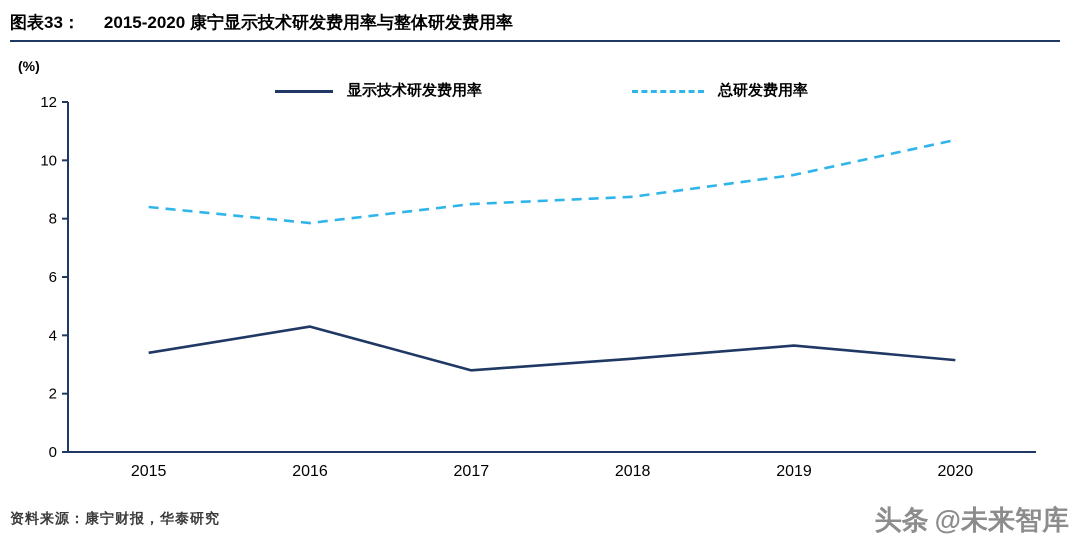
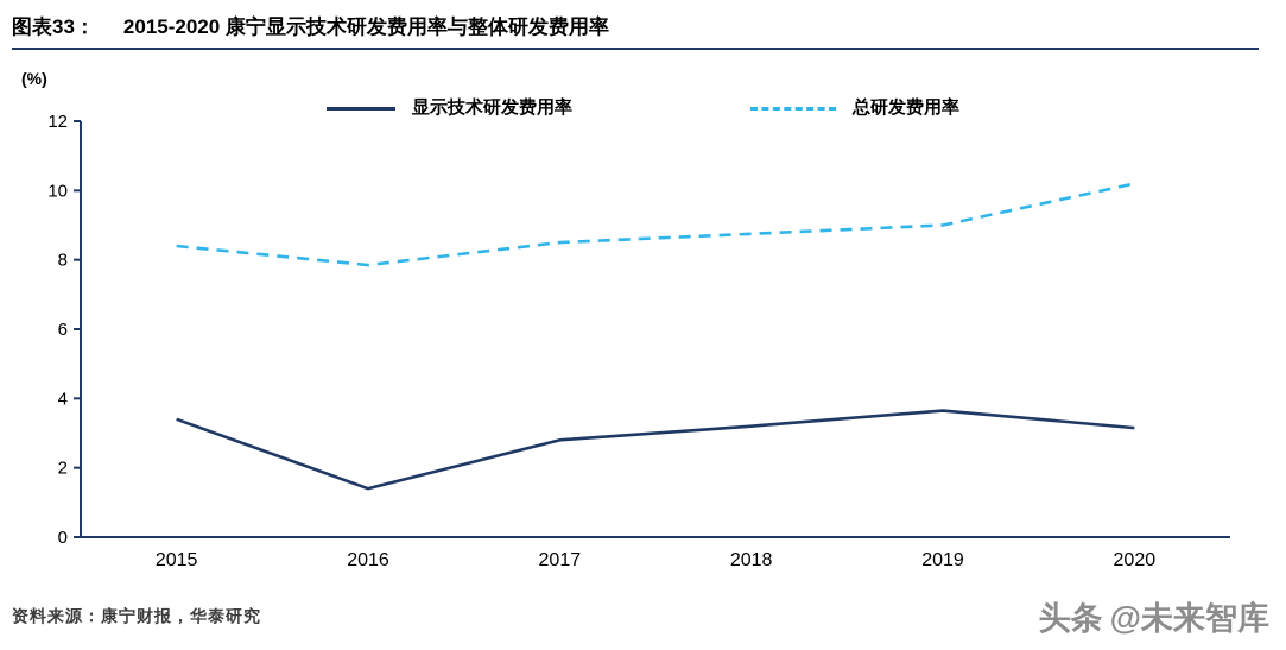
显示技术研发费用率/2016: 4.3 -> 1.4
总研发费用率/2019: 9.5 -> 9.0
总研发费用率/2020: 10.7 -> 10.2
